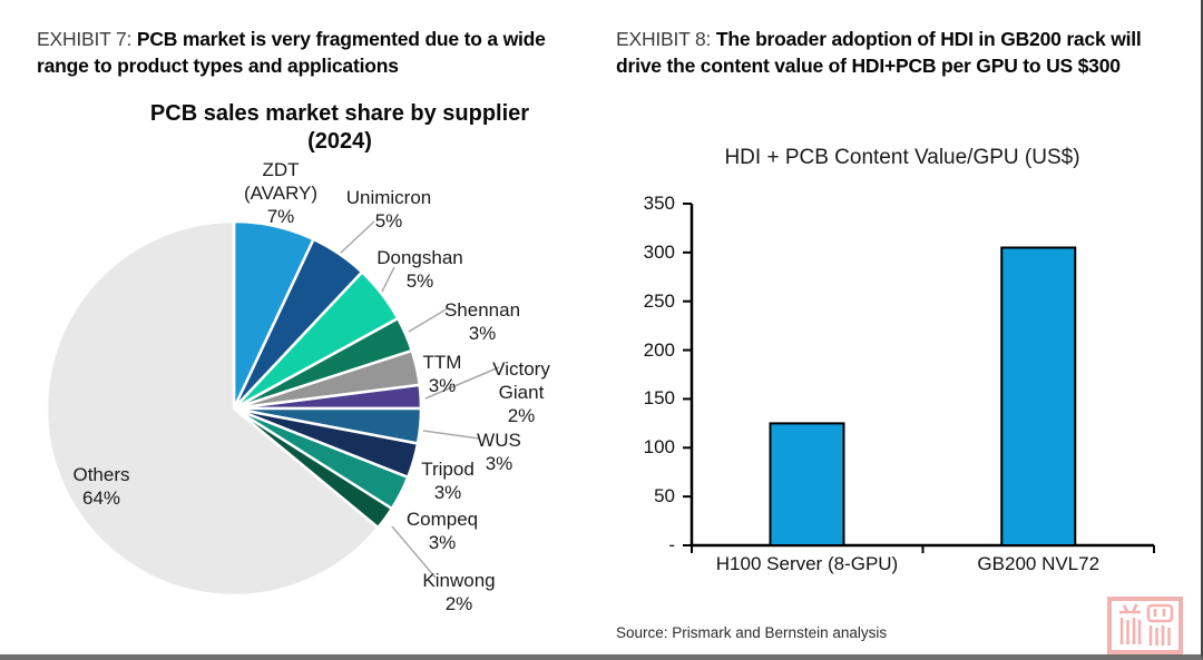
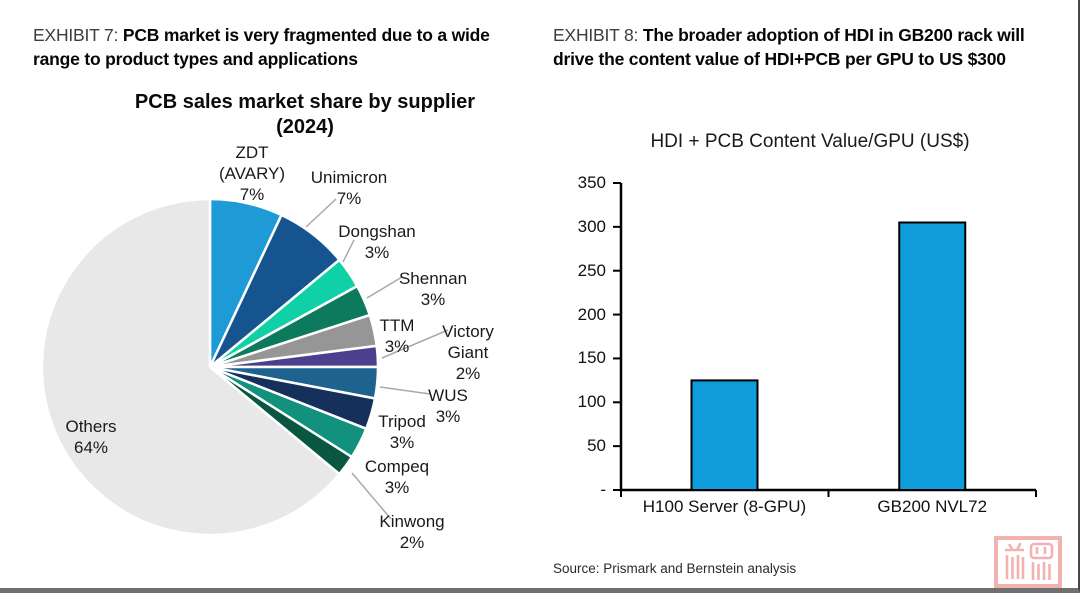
PCB sales market share by supplier (2024)/Unimicron: 5% -> 7%
PCB sales market share by supplier (2024)/Dongshan: 5% -> 3%
